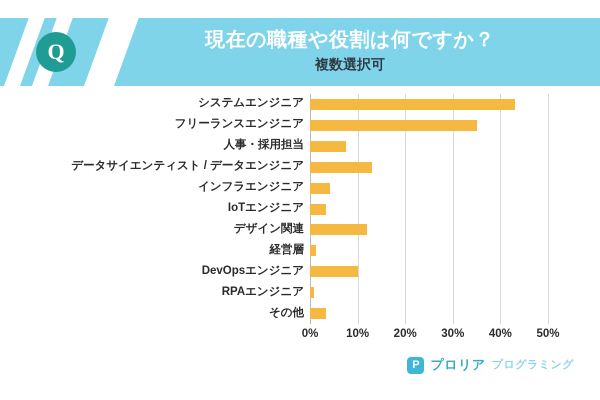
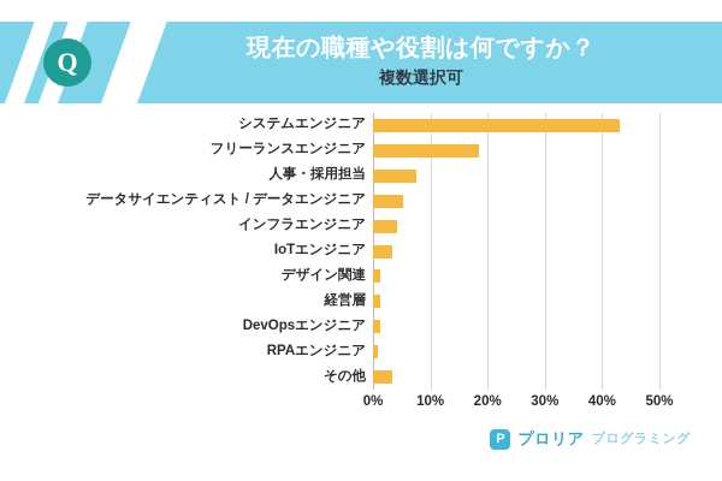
フリーランスエンジニア: 35% -> 18%
データサイエンティスト / データエンジニア: 13% -> 5%
デザイン関連: 12% -> 1%
DevOpsエンジニア: 10% -> 1%
